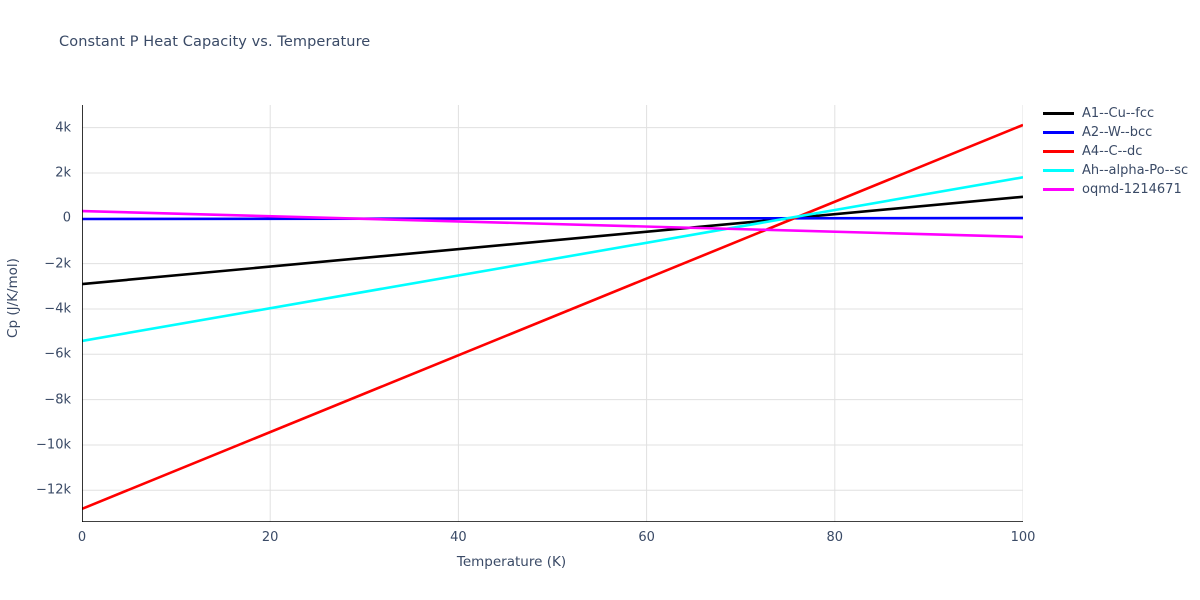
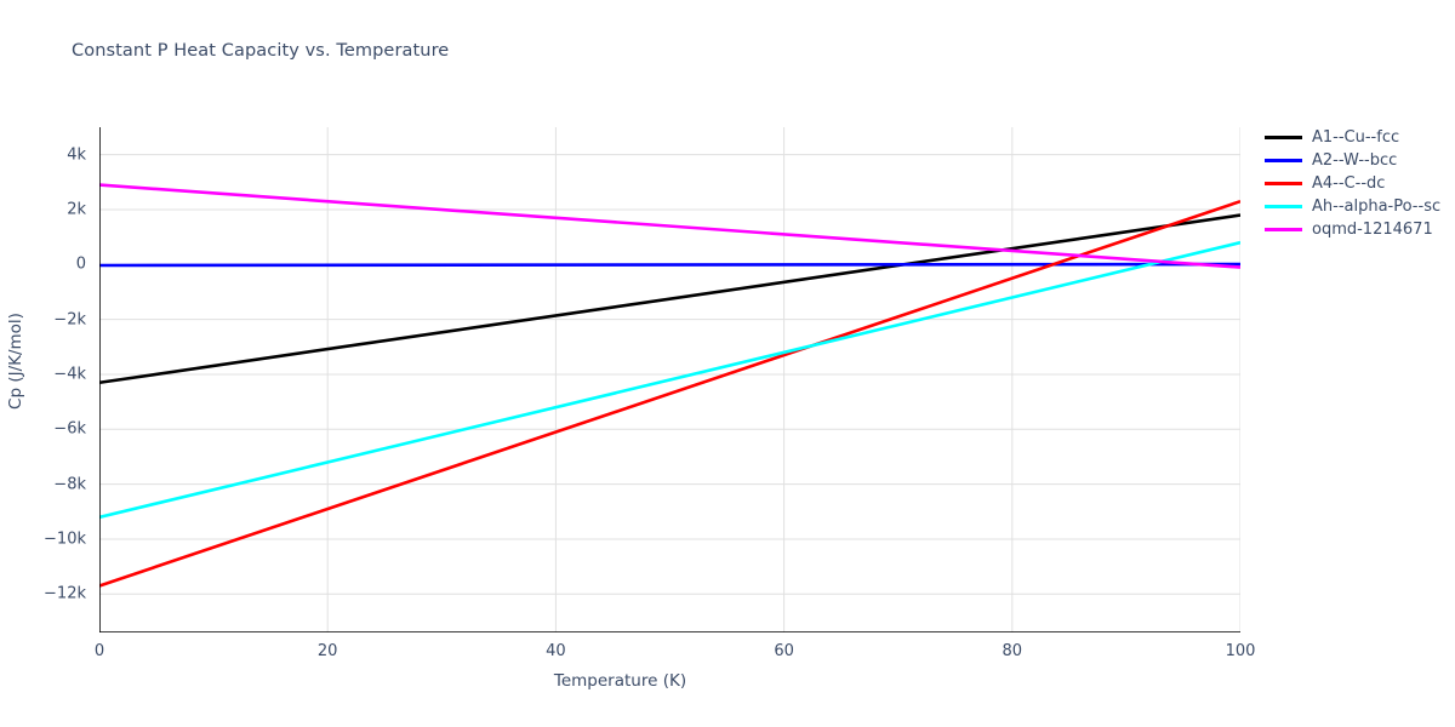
A1--Cu--fcc/0: -2.9k -> -4.3k
A4--C--dc/0: -12.8k -> -11.7k
Ah--alpha-Po--sc/0: -5.4k -> -9.2k
oqmd-1214671/0: 0.3k -> 2.9k
A1--Cu--fcc/100: 1.0k -> 1.8k
A4--C--dc/100: 4.1k -> 2.3k
Ah--alpha-Po--sc/100: 1.8k -> 0.8k
oqmd-1214671/100: -0.8k -> -0.1k
